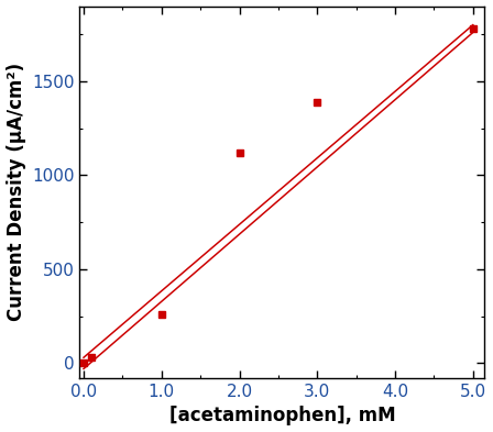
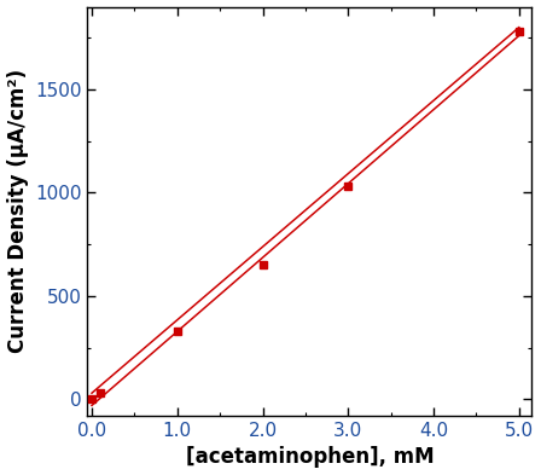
1.0: 260 -> 330
2.0: 1120 -> 650
3.0: 1390 -> 1030
